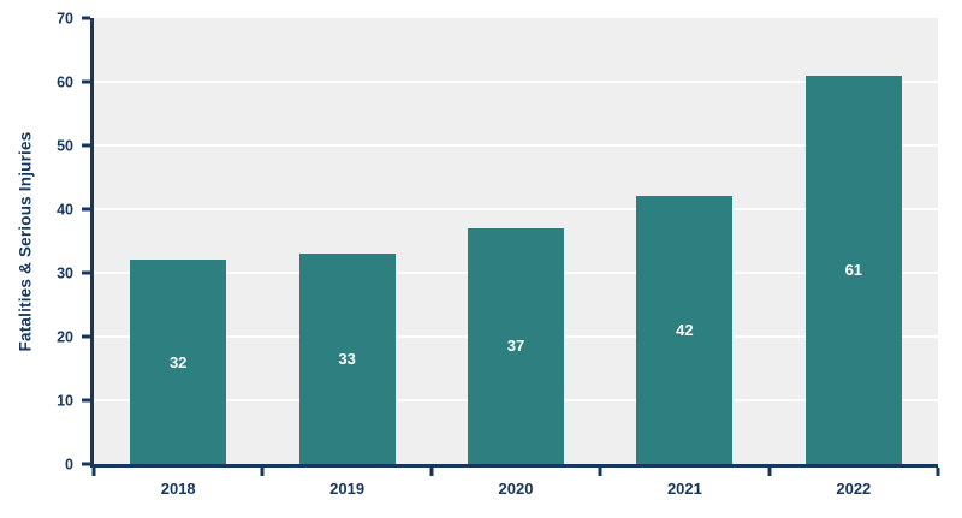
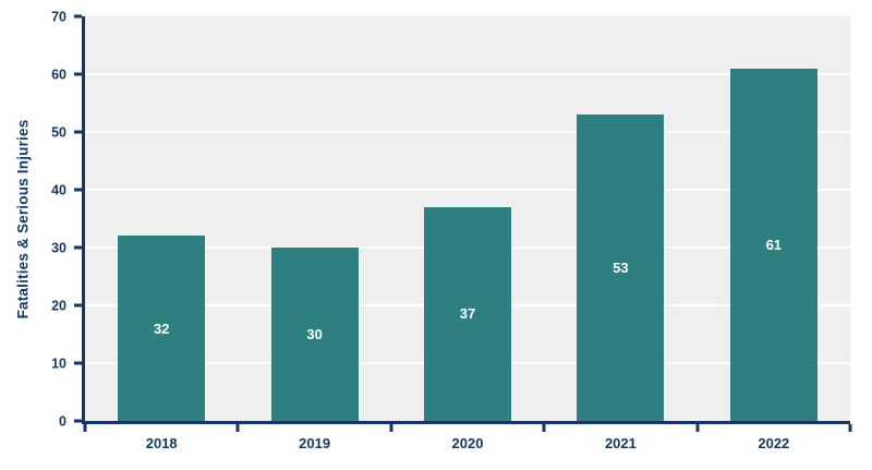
2019: 33 -> 30
2021: 42 -> 53
